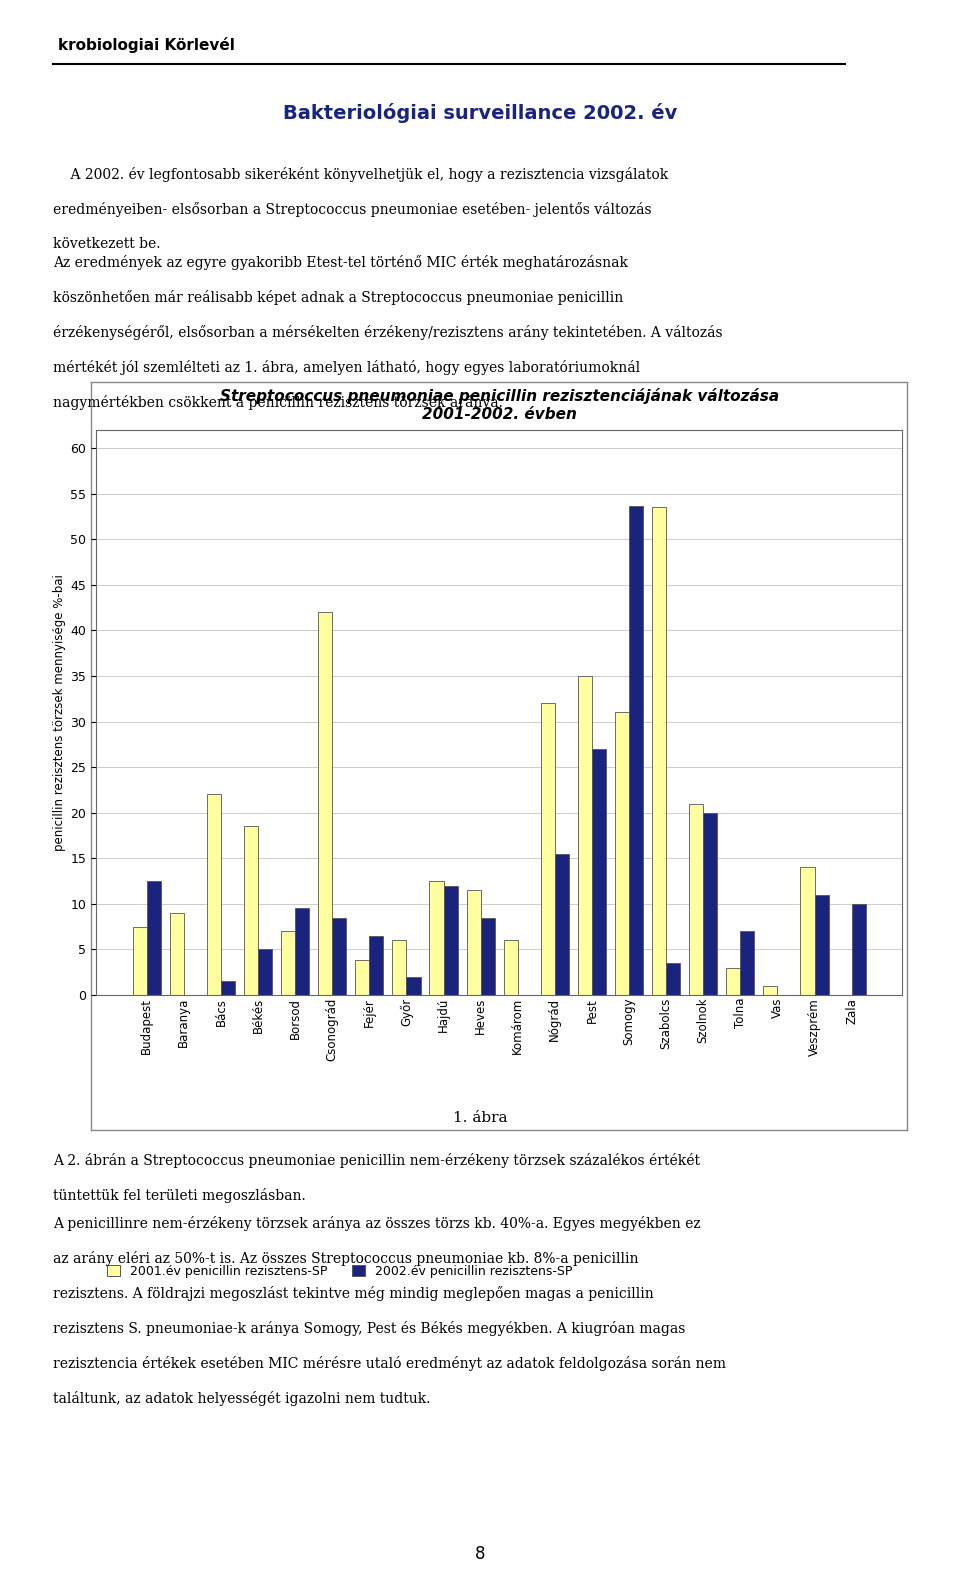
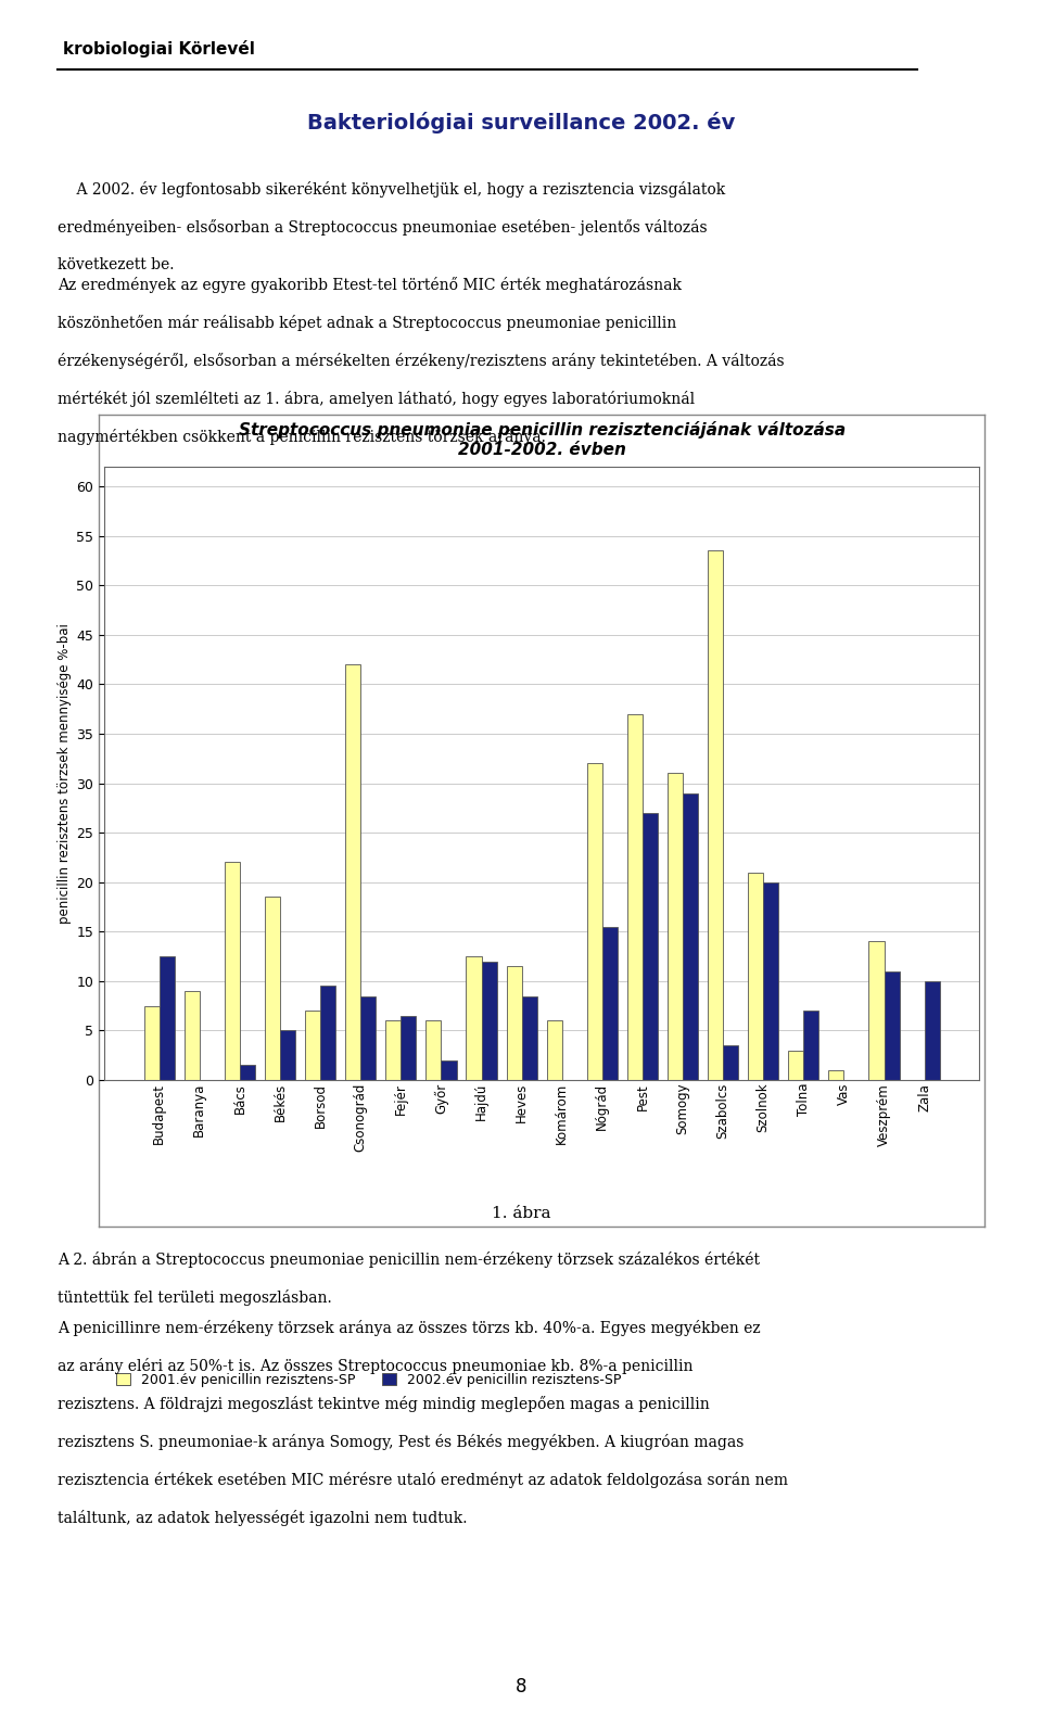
2001.év penicillin rezisztens-SP/Fejér: 3.8 -> 6.0
2001.év penicillin rezisztens-SP/Pest: 35.0 -> 37.0
2002.év penicillin rezisztens-SP/Somogy: 53.6 -> 29.0
